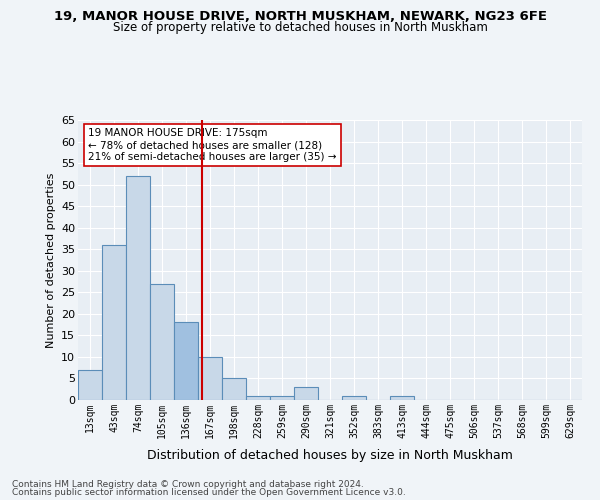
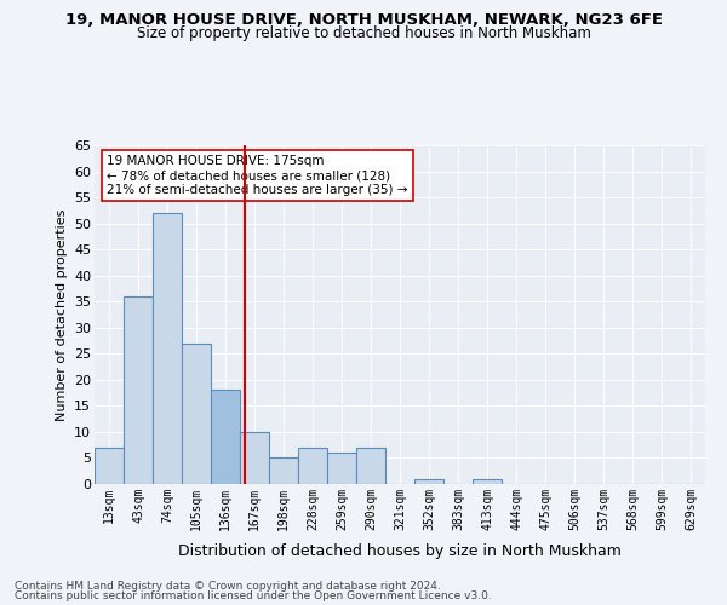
228sqm: 1 -> 7
259sqm: 1 -> 6
290sqm: 3 -> 7
